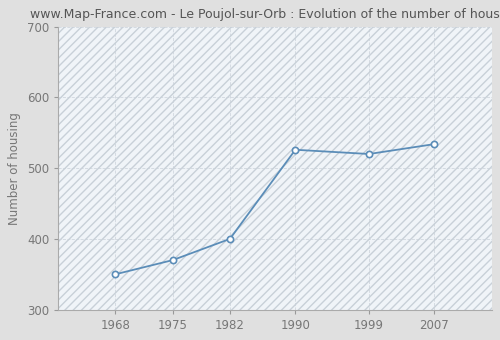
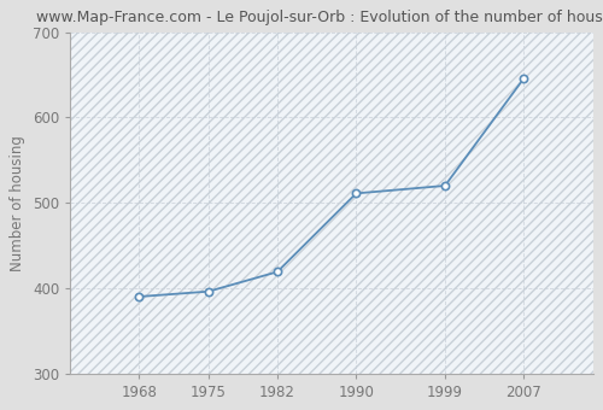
1968: 350 -> 390
1975: 370 -> 396
1982: 400 -> 419
1990: 526 -> 511
2007: 534 -> 646
